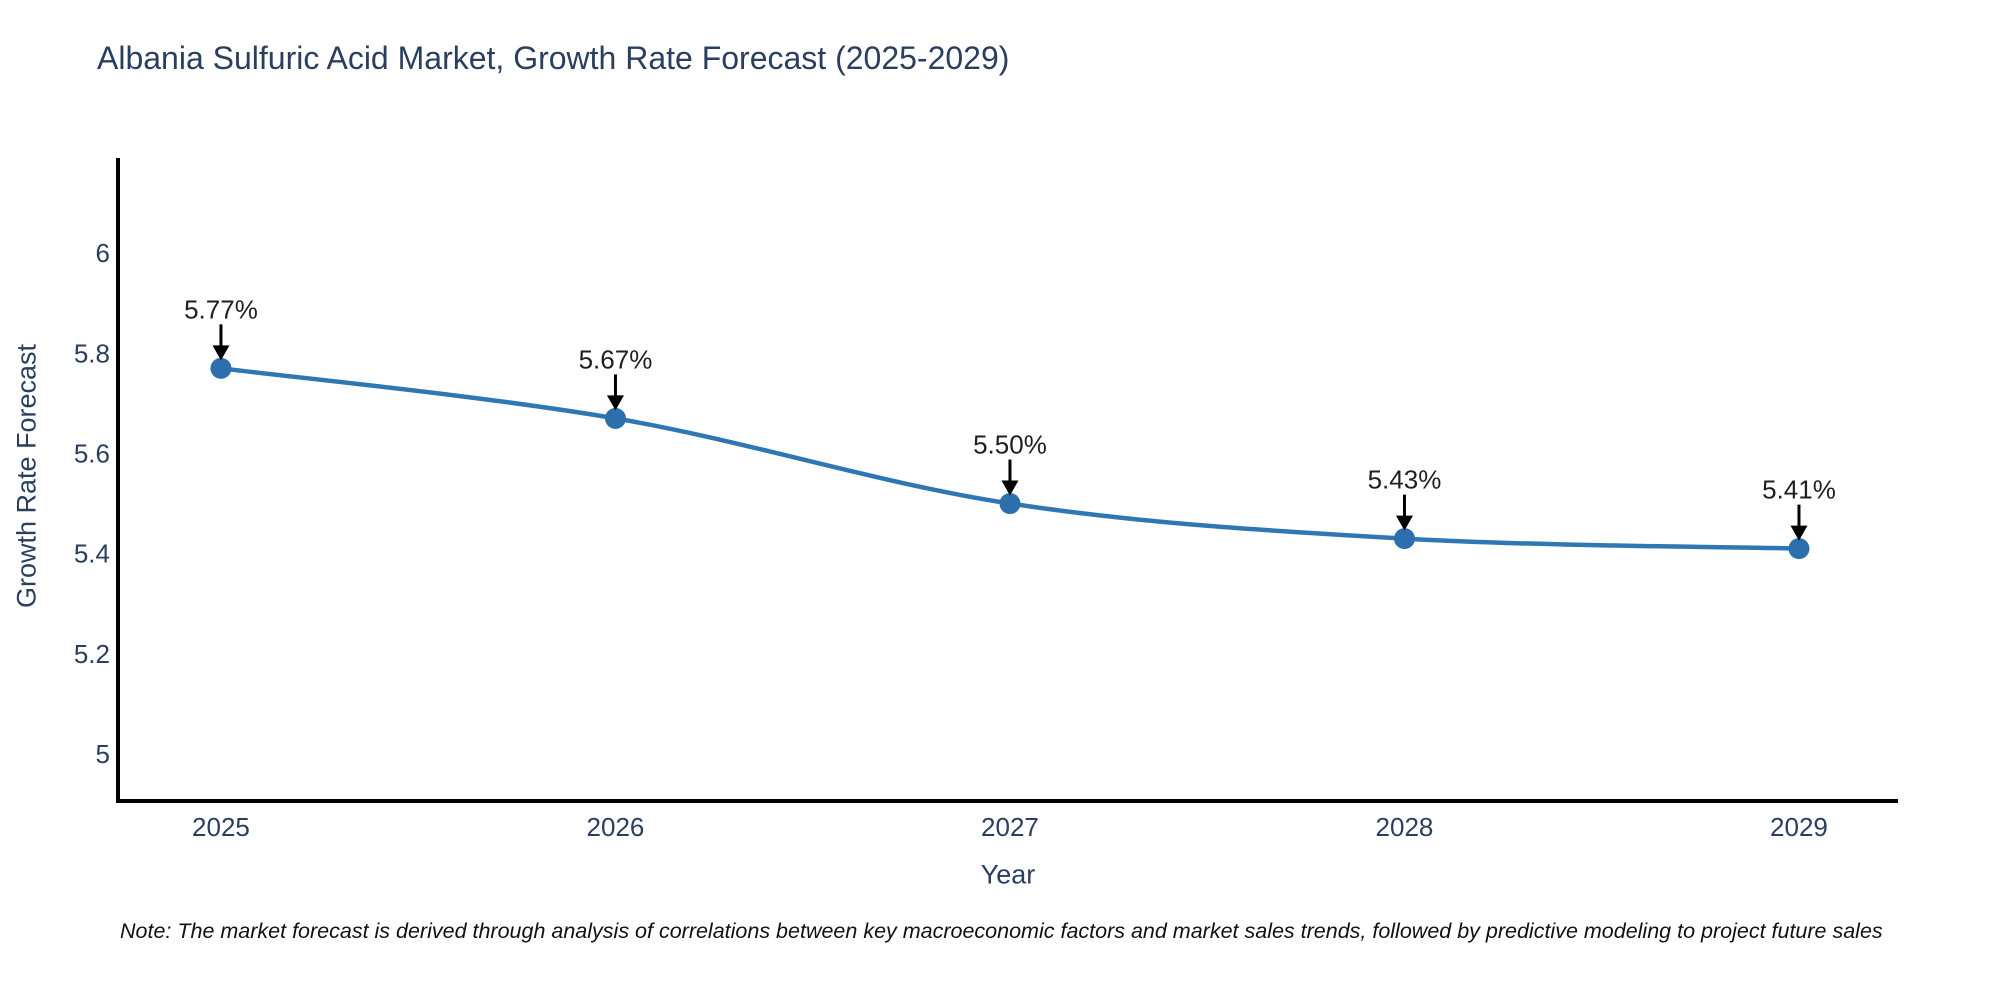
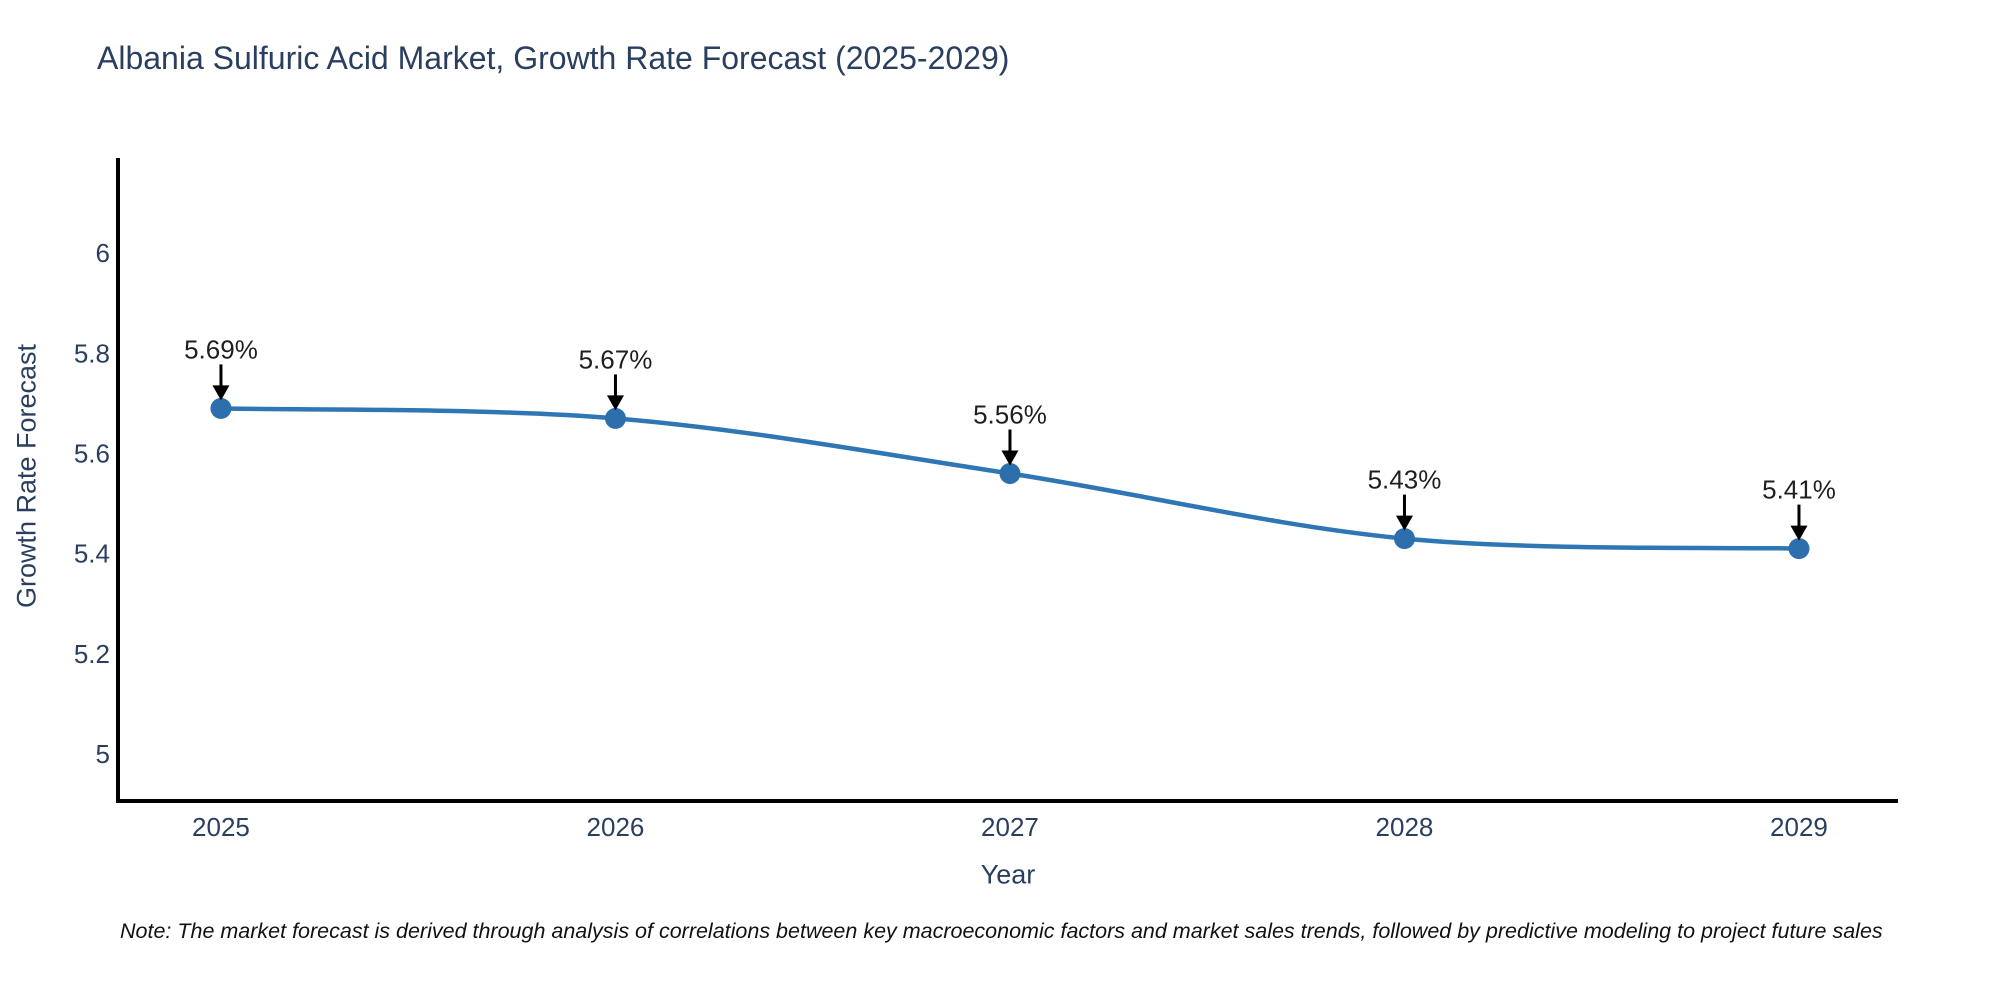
2025: 5.77% -> 5.69%
2027: 5.50% -> 5.56%
